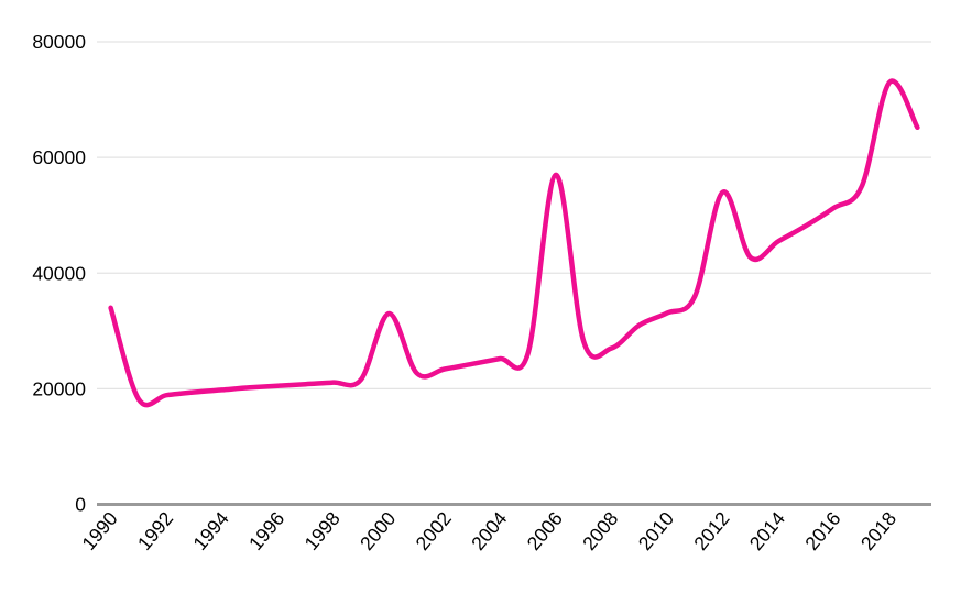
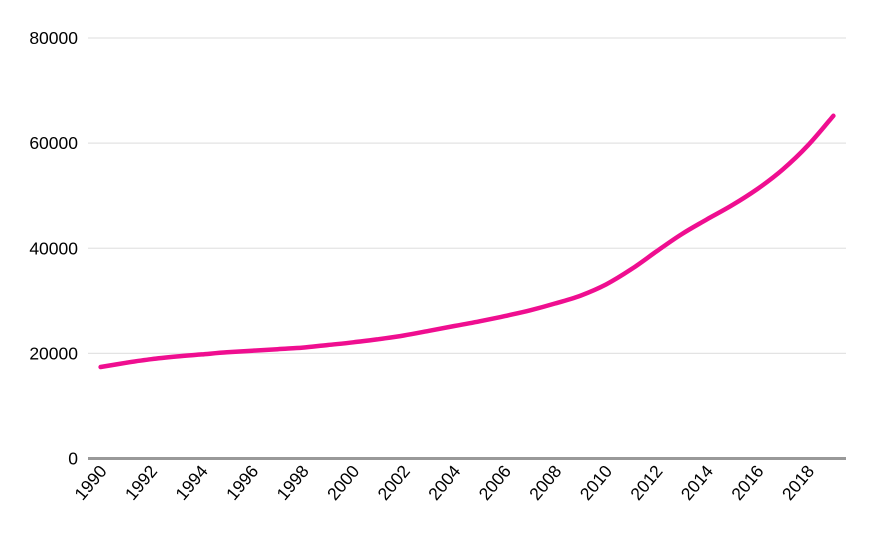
1990: 34000 -> 17000
2000: 33000 -> 22000
2006: 57000 -> 27000
2008: 27000 -> 30000
2012: 54000 -> 39000
2018: 73000 -> 60000
